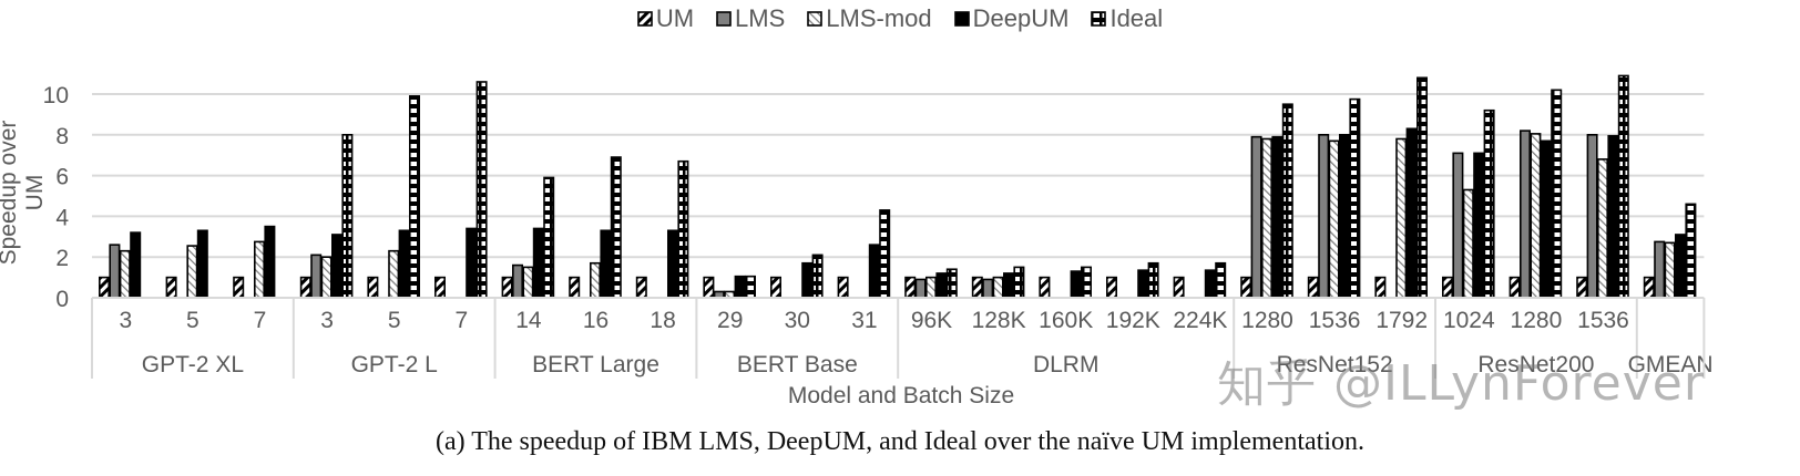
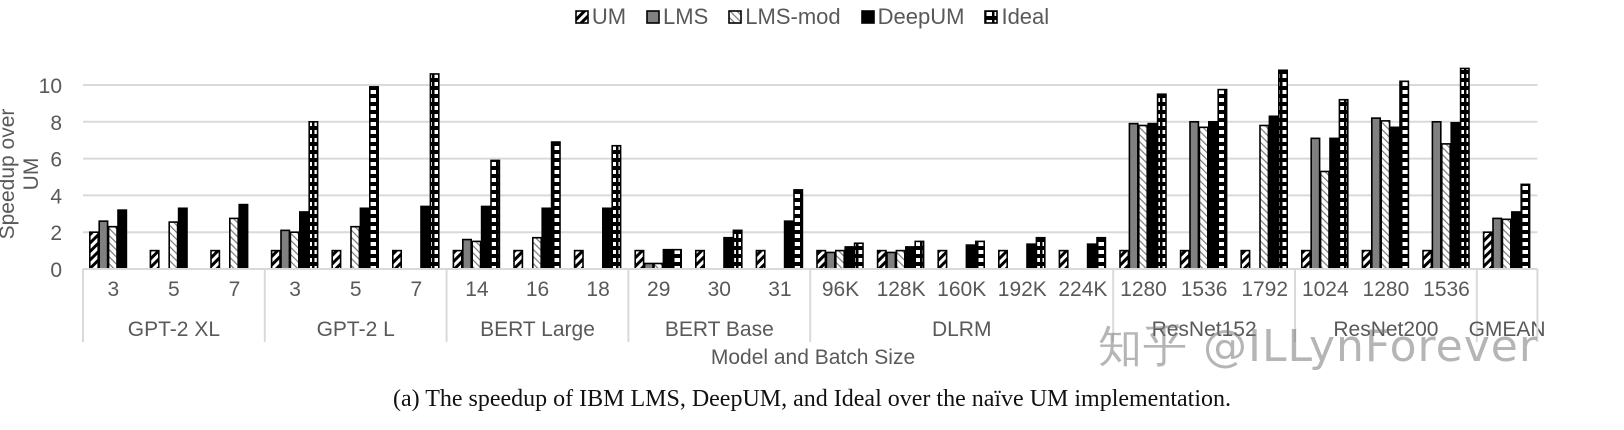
UM/GPT-2 XL 3: 1 -> 2
UM/GMEAN: 1 -> 2
